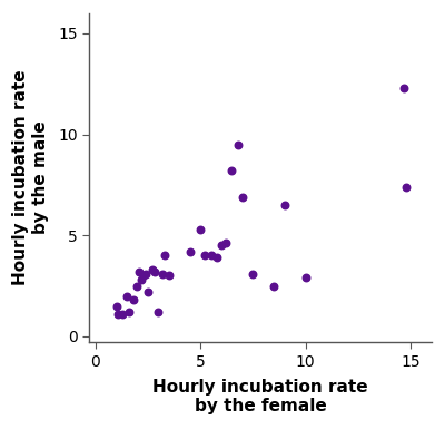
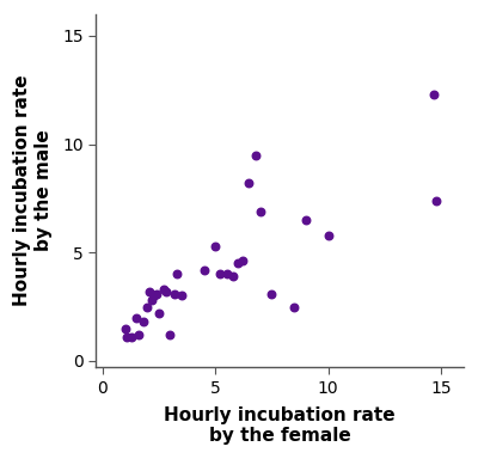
10: 2.9 -> 5.8
